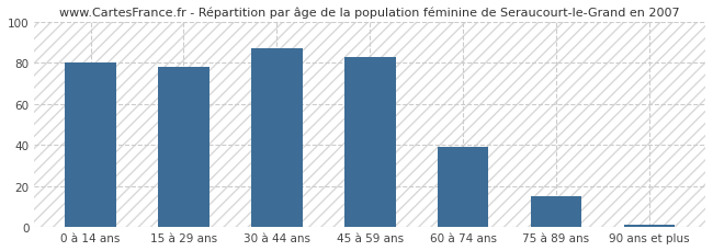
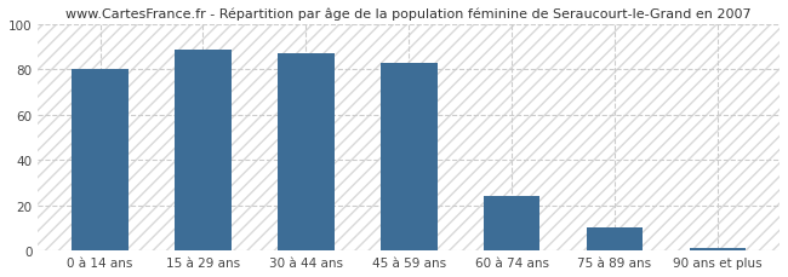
15 à 29 ans: 78 -> 89
60 à 74 ans: 39 -> 24
75 à 89 ans: 15 -> 10
